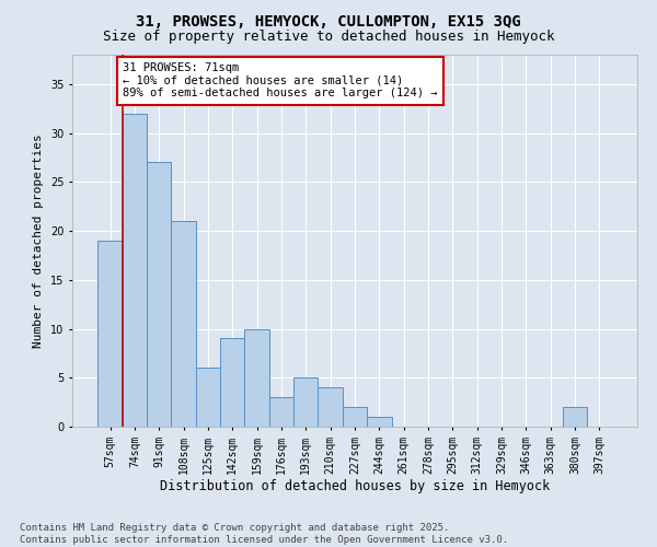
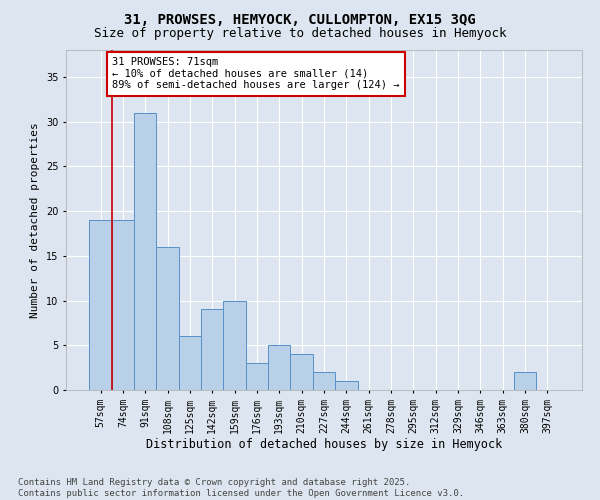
74sqm: 32 -> 19
91sqm: 27 -> 31
108sqm: 21 -> 16
